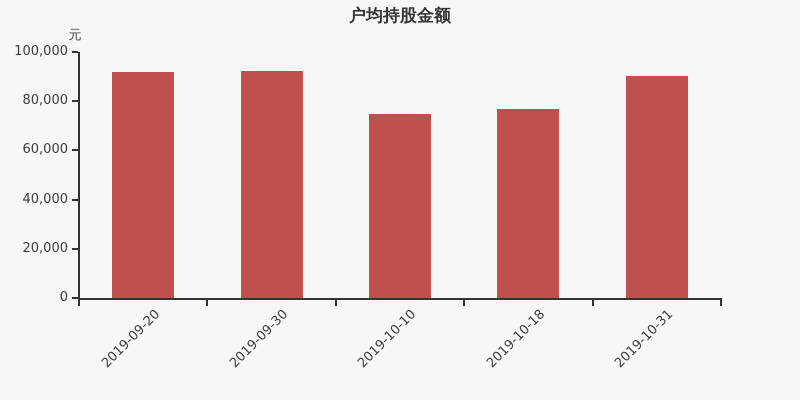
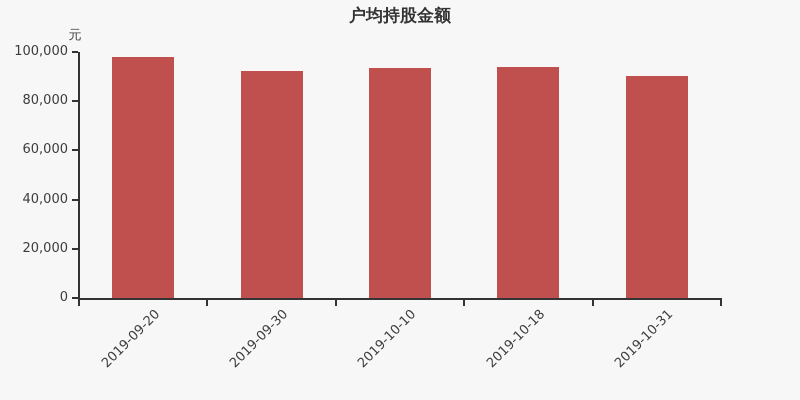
2019-09-20: 92000 -> 98000
2019-10-10: 75000 -> 93000
2019-10-18: 77000 -> 94000
